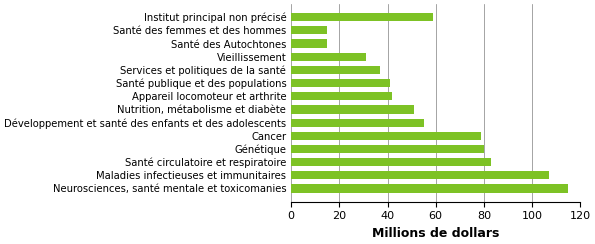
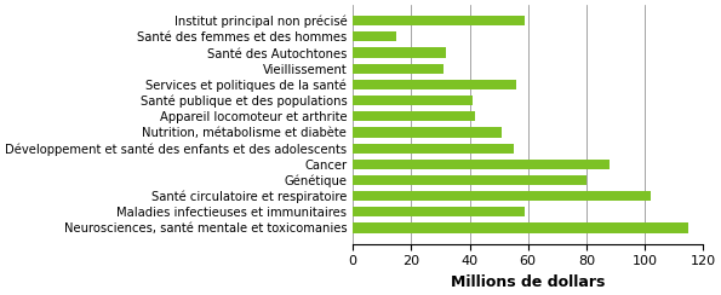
Santé des Autochtones: 15 -> 32
Services et politiques de la santé: 37 -> 56
Cancer: 79 -> 88
Santé circulatoire et respiratoire: 83 -> 102
Maladies infectieuses et immunitaires: 107 -> 59
